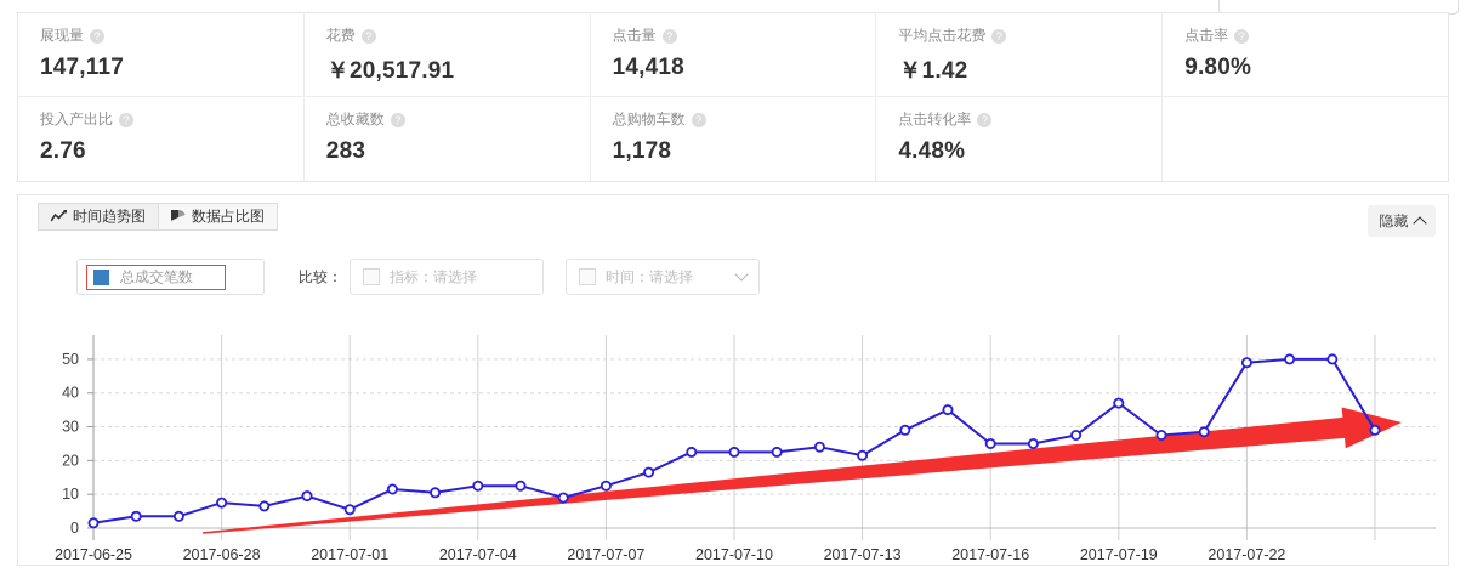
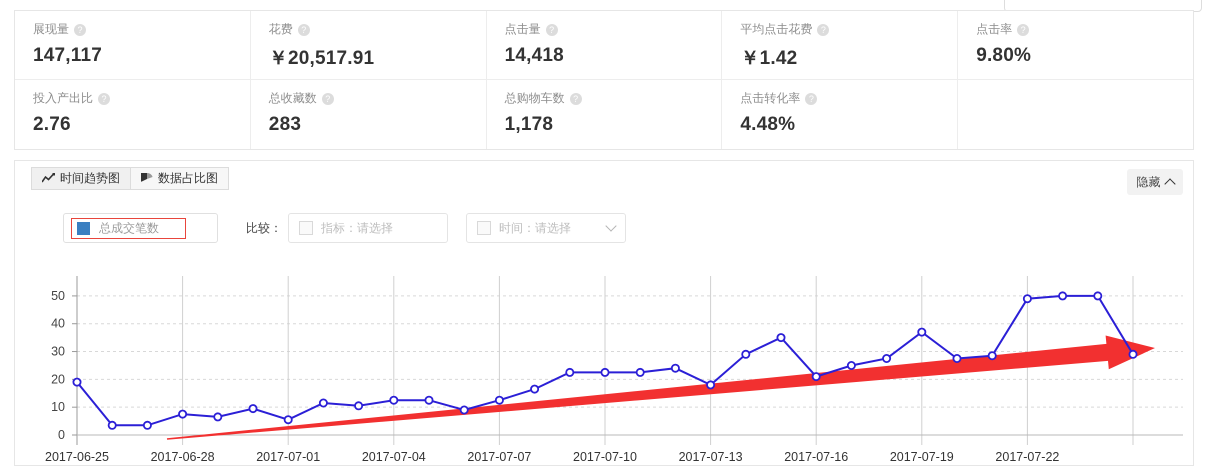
2017-06-25: 2 -> 19
2017-07-13: 22 -> 18
2017-07-16: 25 -> 21
